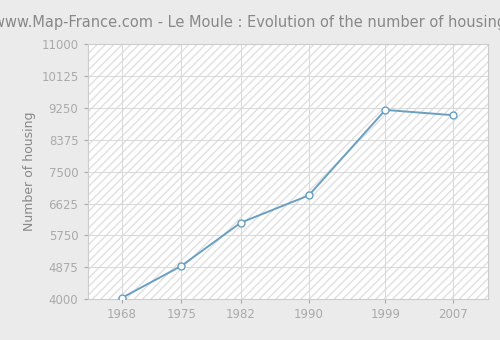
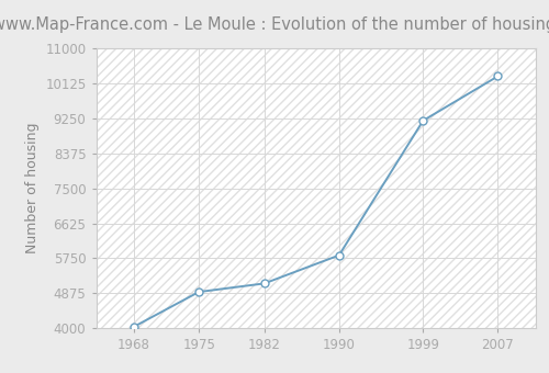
1982: 6100 -> 5120
1990: 6850 -> 5830
2007: 9050 -> 10310
